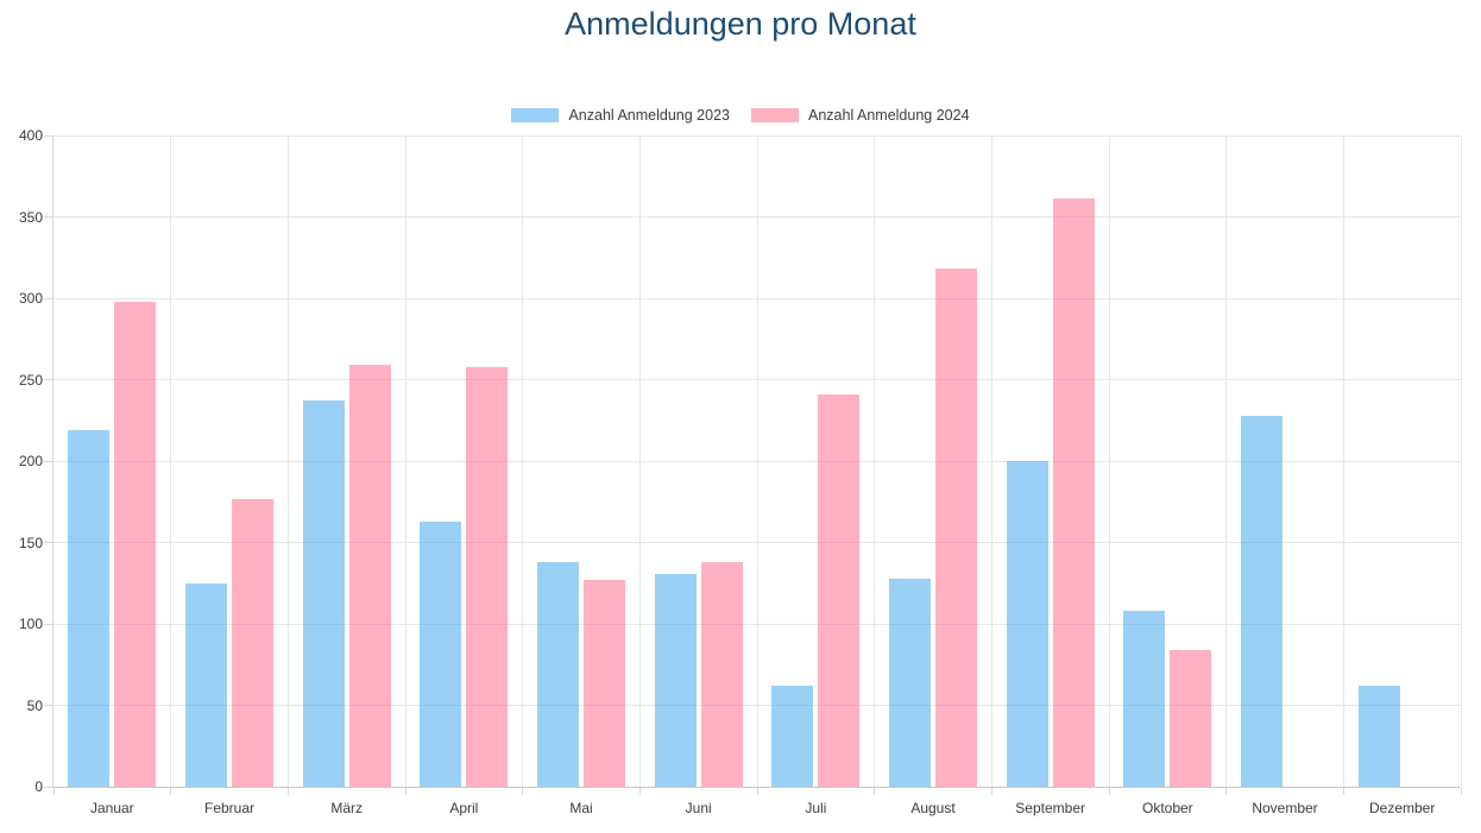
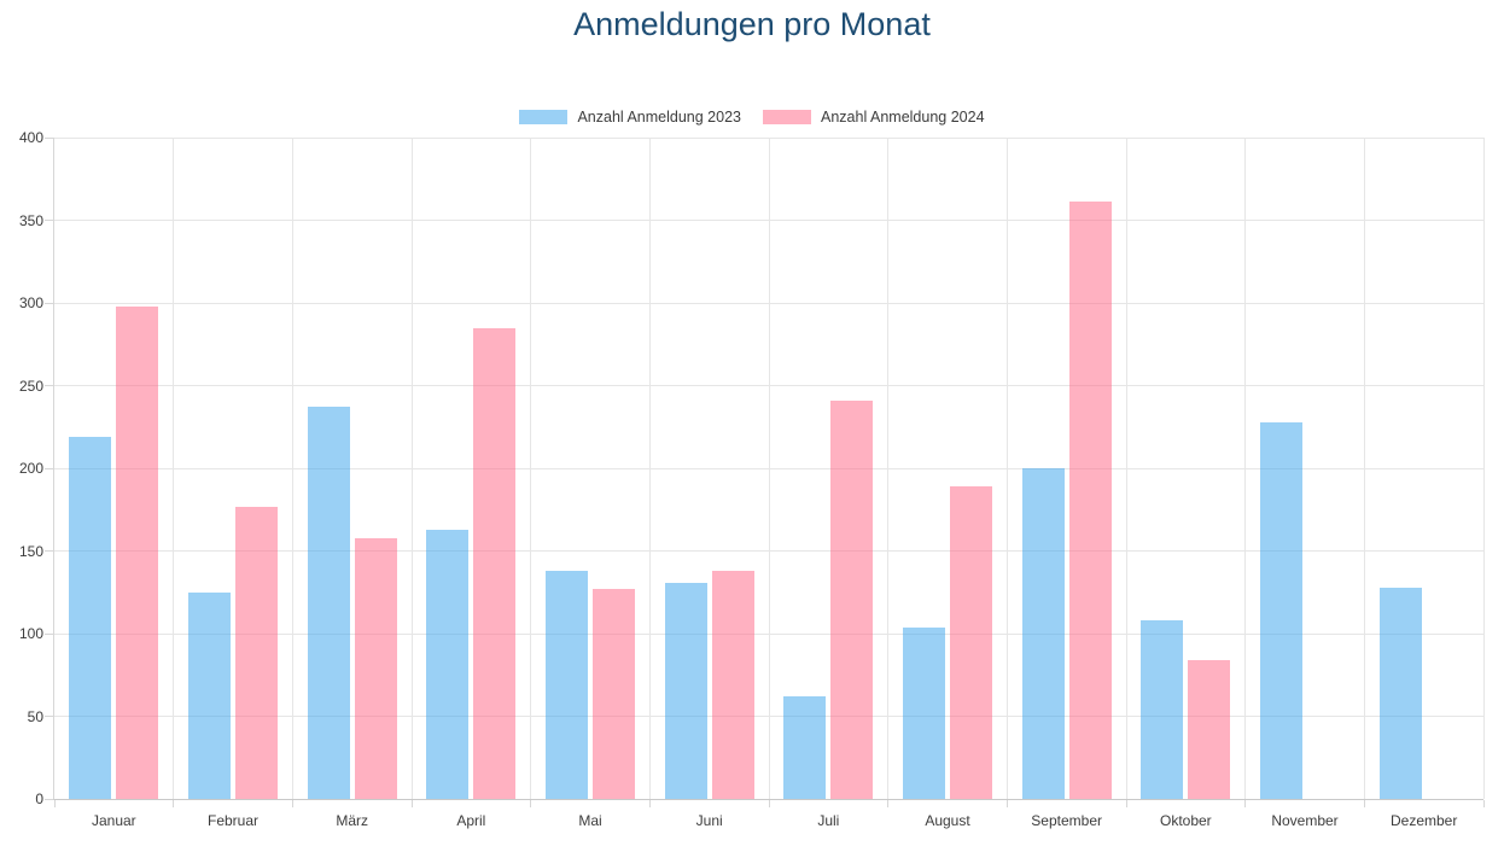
Anzahl Anmeldung 2024/März: 259 -> 158
Anzahl Anmeldung 2024/April: 258 -> 285
Anzahl Anmeldung 2023/August: 128 -> 104
Anzahl Anmeldung 2024/August: 318 -> 189
Anzahl Anmeldung 2023/Dezember: 62 -> 128
